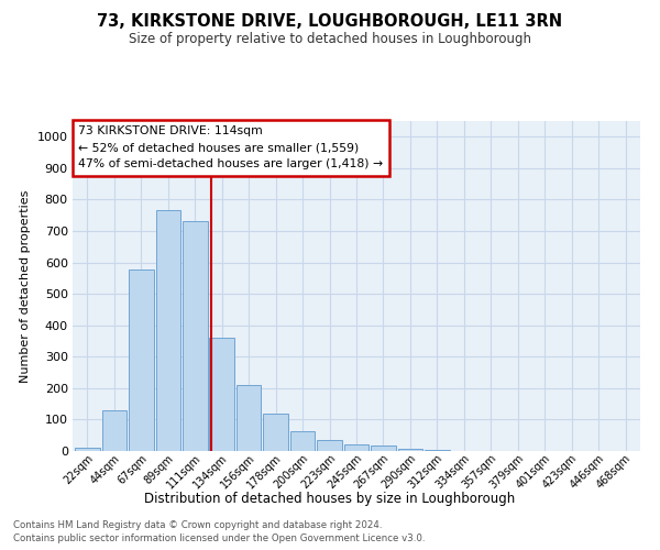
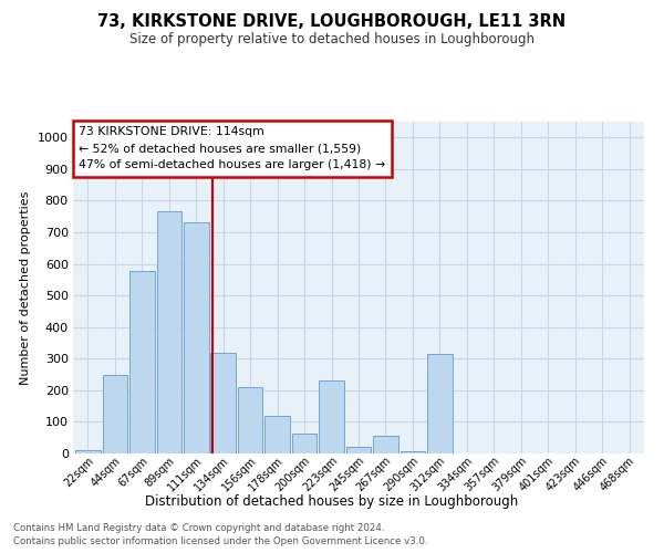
44sqm: 128 -> 250
134sqm: 362 -> 320
223sqm: 35 -> 230
267sqm: 18 -> 55
312sqm: 5 -> 315
